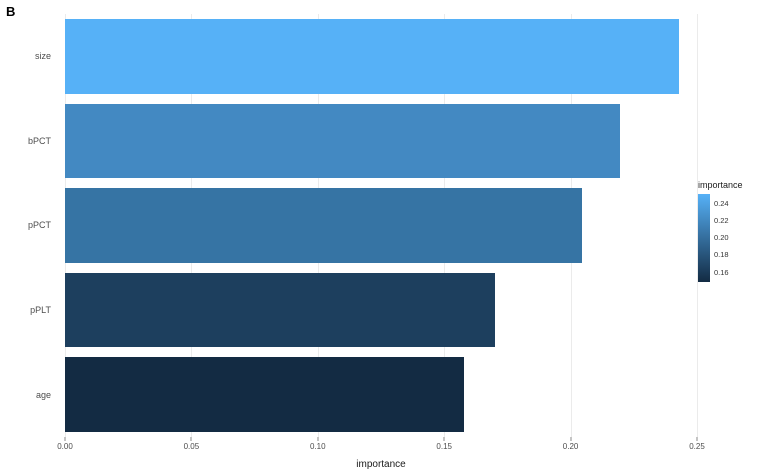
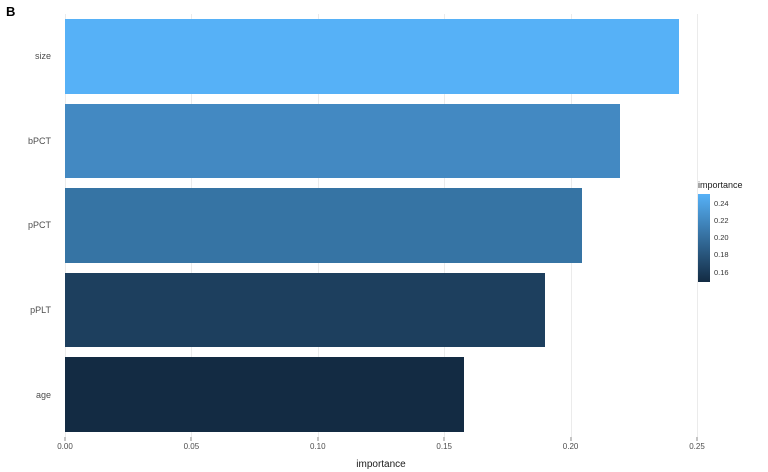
pPLT: 0.170 -> 0.190
